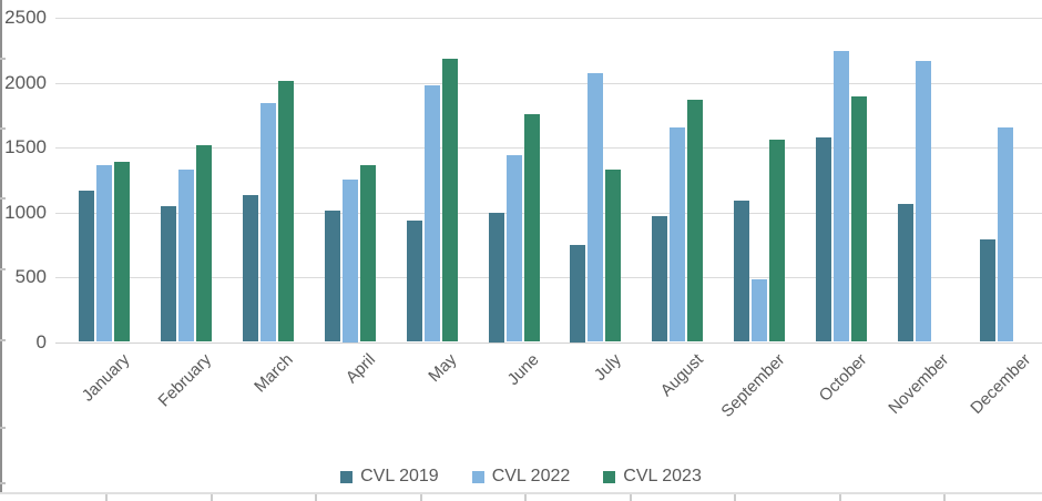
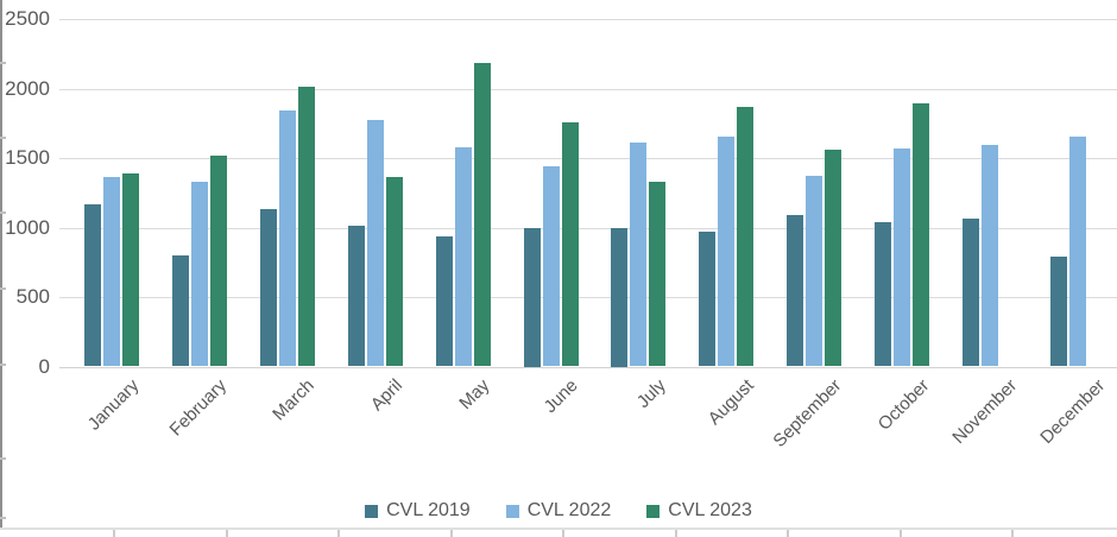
CVL 2019/February: 1050 -> 800
CVL 2022/April: 1250 -> 1770
CVL 2022/May: 1980 -> 1580
CVL 2019/July: 750 -> 1000
CVL 2022/July: 2070 -> 1610
CVL 2022/September: 480 -> 1370
CVL 2019/October: 1580 -> 1040
CVL 2022/October: 2240 -> 1570
CVL 2022/November: 2170 -> 1590
